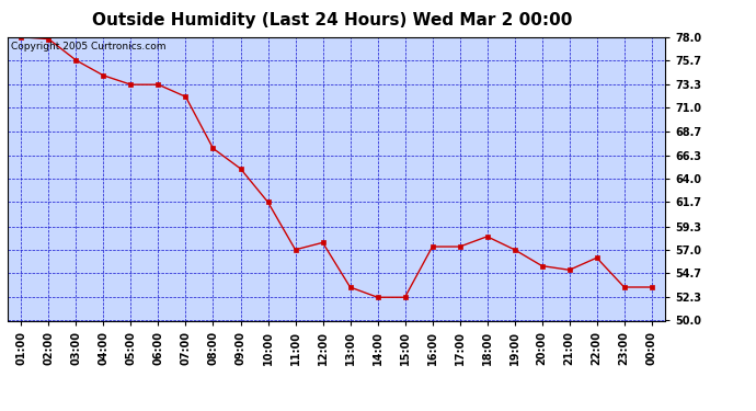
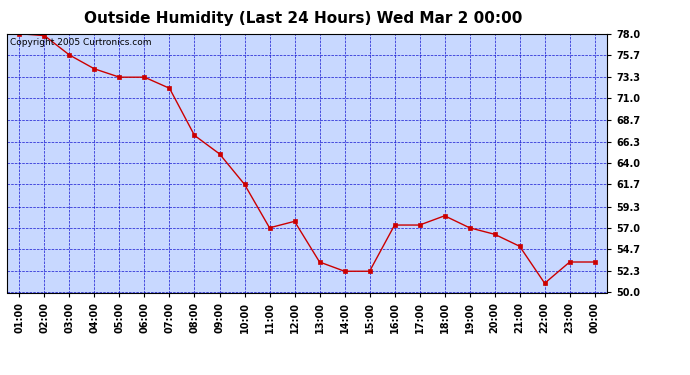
20:00: 55.4 -> 56.3
22:00: 56.2 -> 51.0
